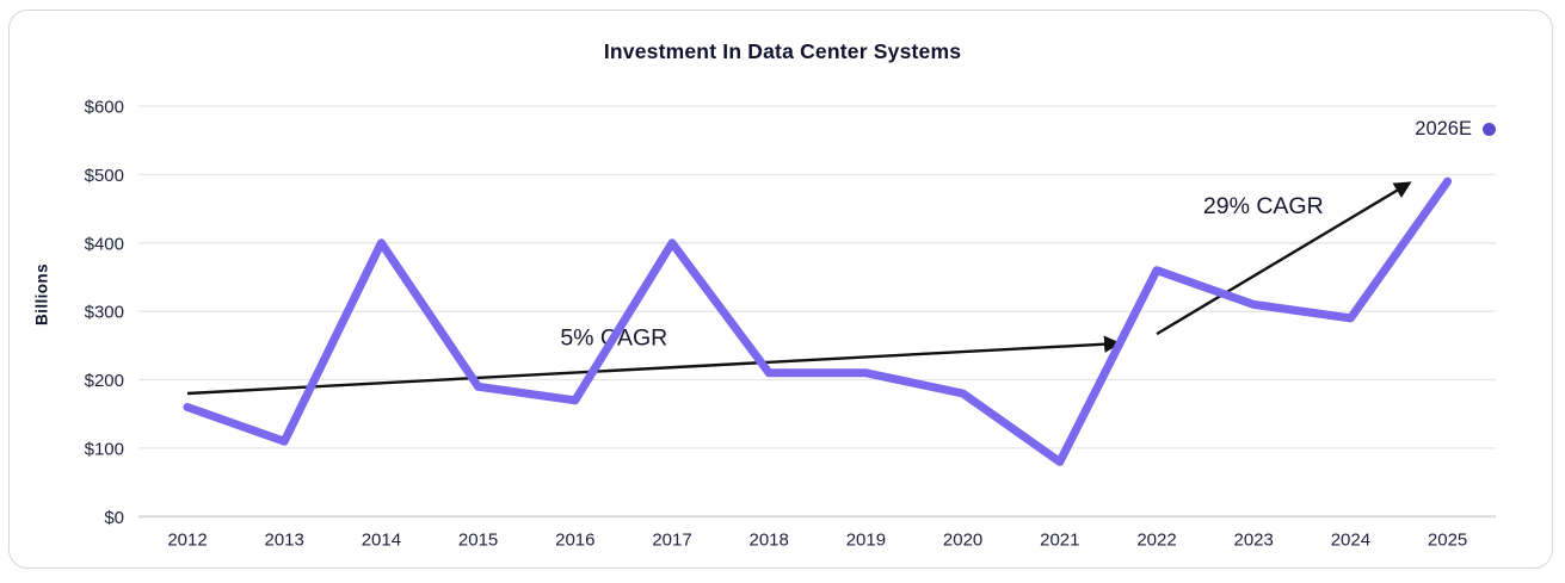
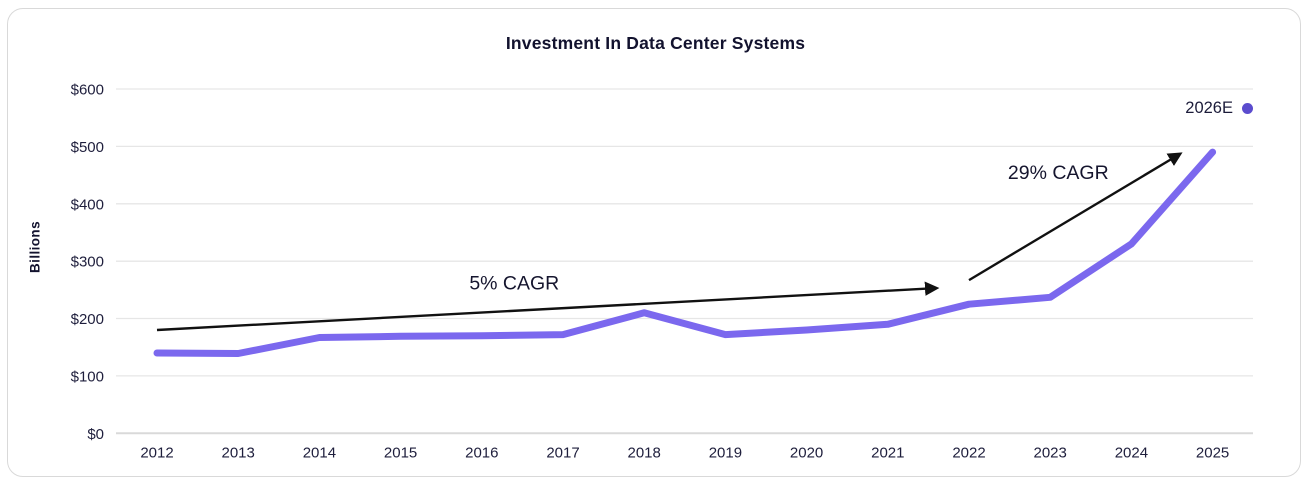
2012: $160 -> $140
2013: $110 -> $140
2014: $400 -> $170
2015: $190 -> $170
2017: $400 -> $170
2019: $210 -> $170
2021: $80 -> $190
2022: $360 -> $220
2023: $310 -> $240
2024: $290 -> $330
